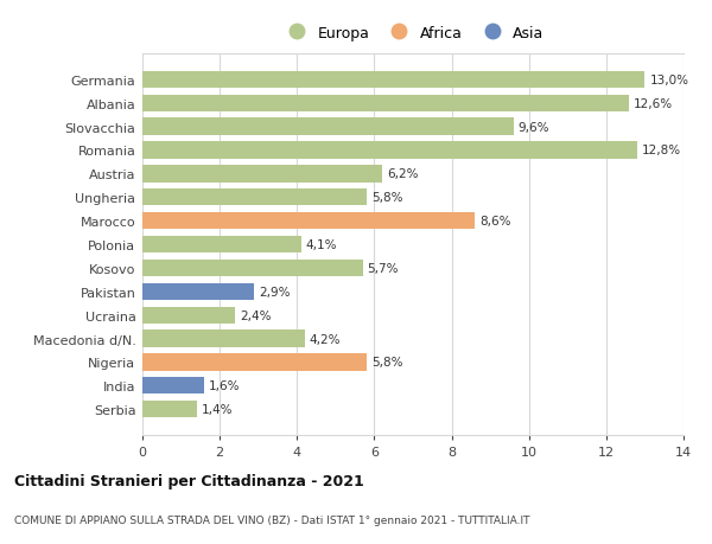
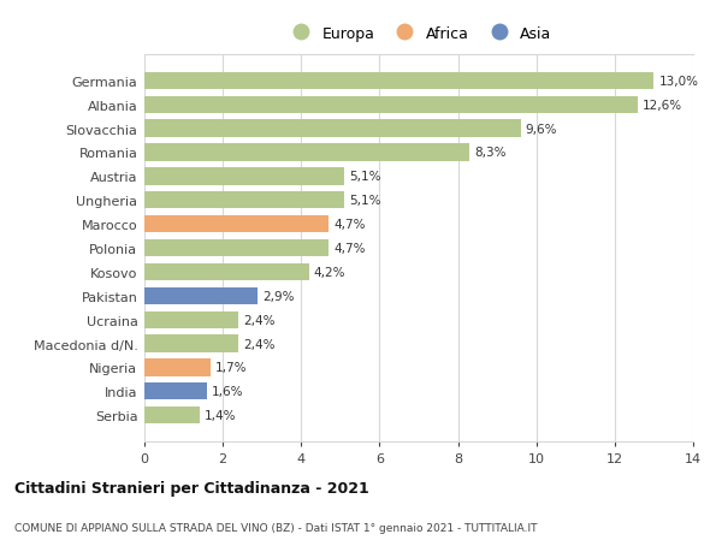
Romania: 12,8% -> 8,3%
Austria: 6,2% -> 5,1%
Ungheria: 5,8% -> 5,1%
Marocco: 8,6% -> 4,7%
Polonia: 4,1% -> 4,7%
Kosovo: 5,7% -> 4,2%
Macedonia d/N.: 4,2% -> 2,4%
Nigeria: 5,8% -> 1,7%
